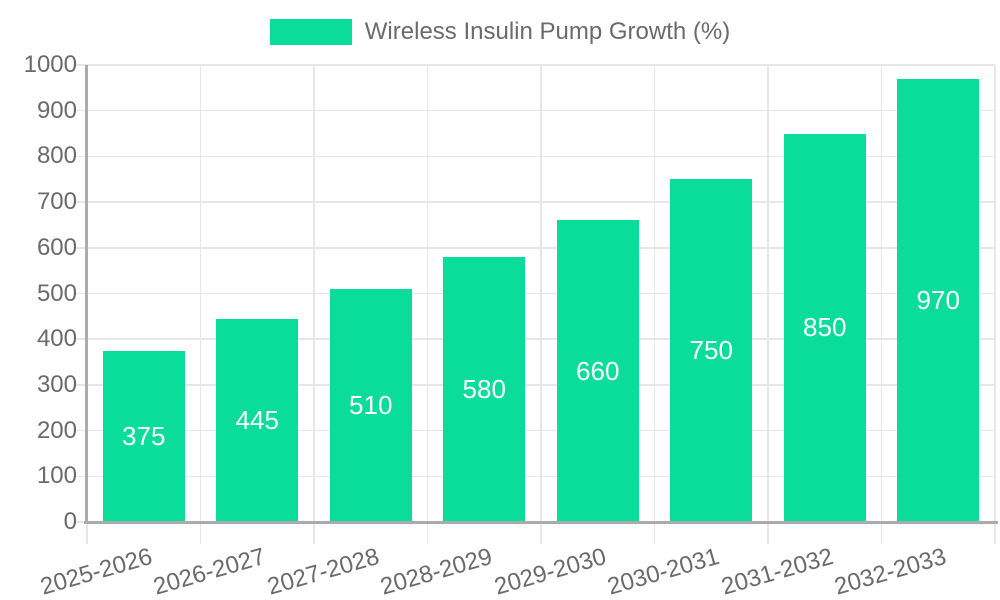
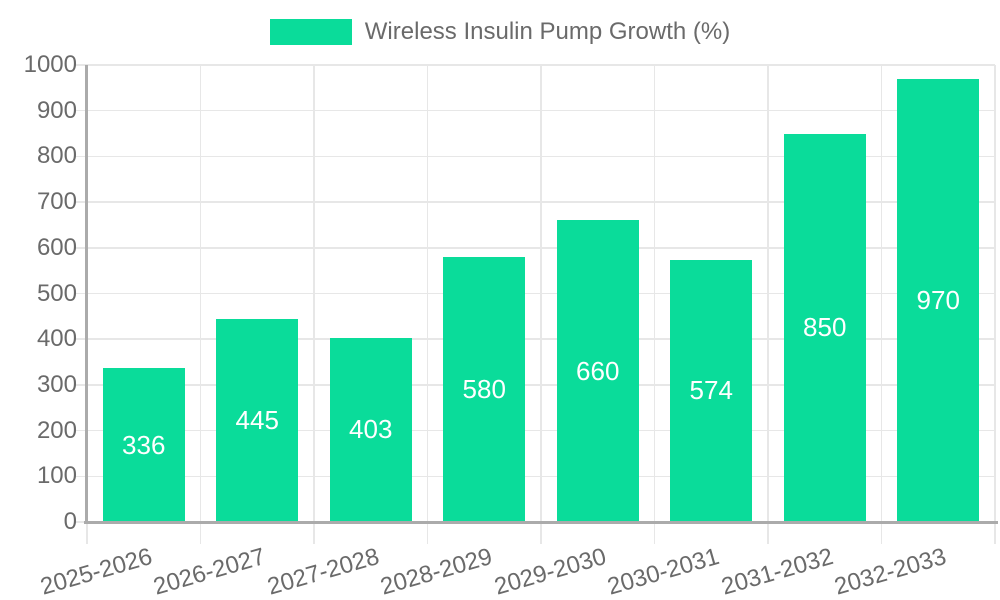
2025-2026: 375 -> 336
2027-2028: 510 -> 403
2030-2031: 750 -> 574
